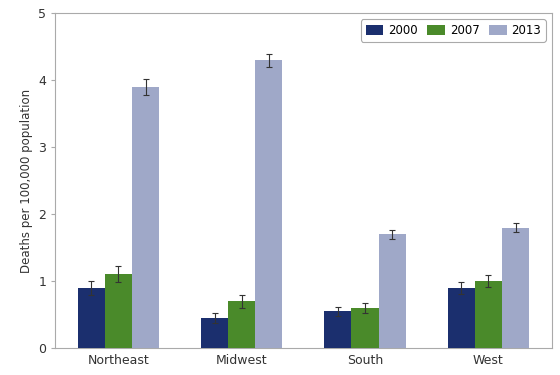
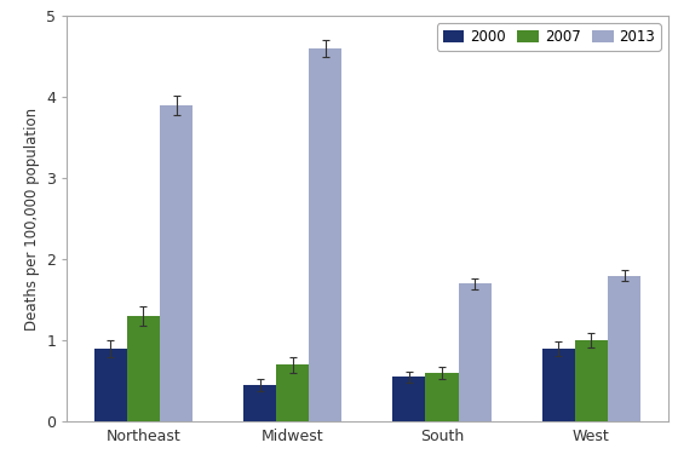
2007/Northeast: 1.1 -> 1.3
2013/Midwest: 4.3 -> 4.6
